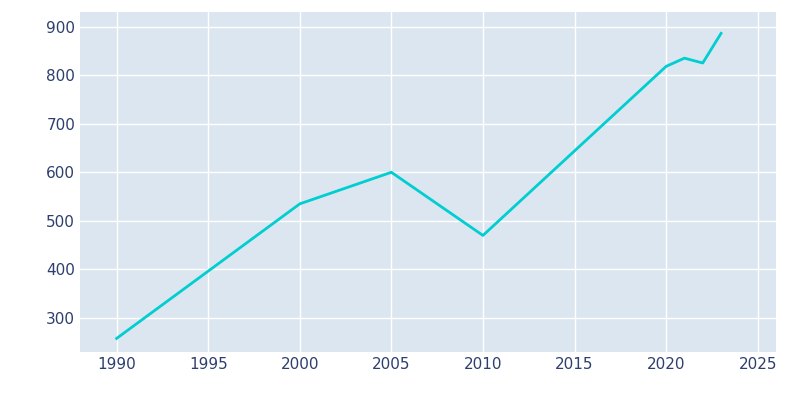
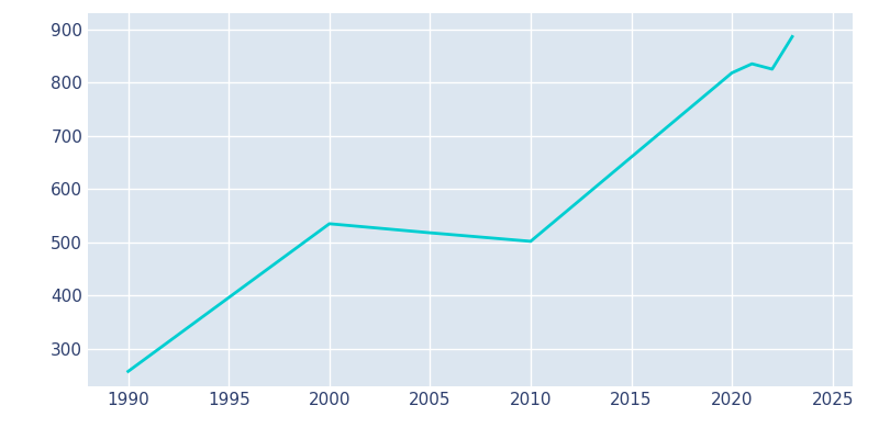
2005: 600 -> 518
2010: 470 -> 502
